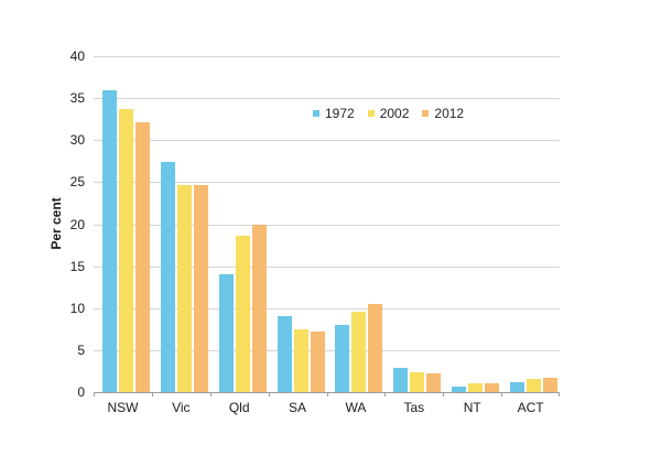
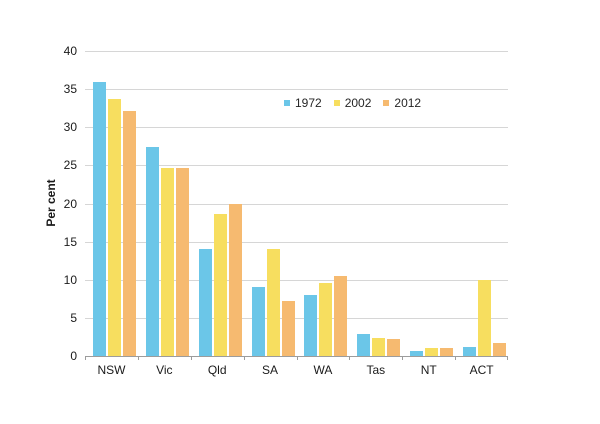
2002/SA: 8 -> 14
2002/ACT: 2 -> 10
